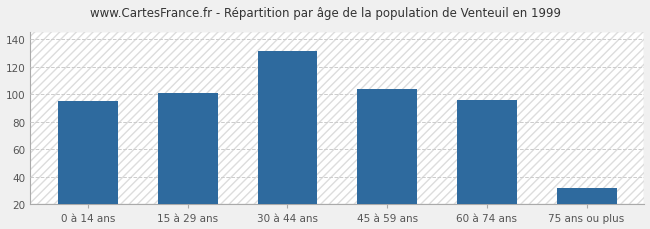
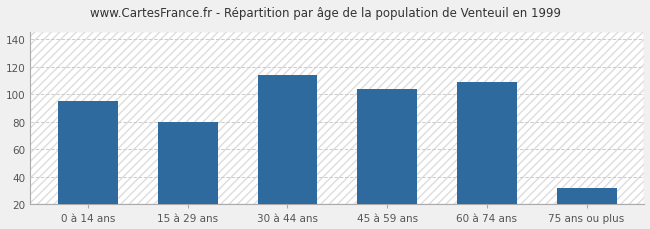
15 à 29 ans: 101 -> 80
30 à 44 ans: 131 -> 114
60 à 74 ans: 96 -> 109
